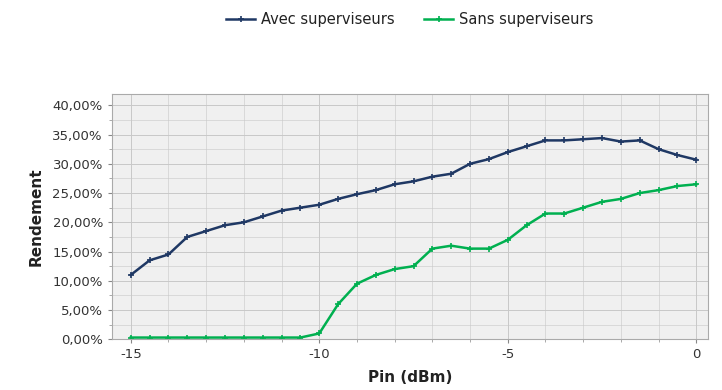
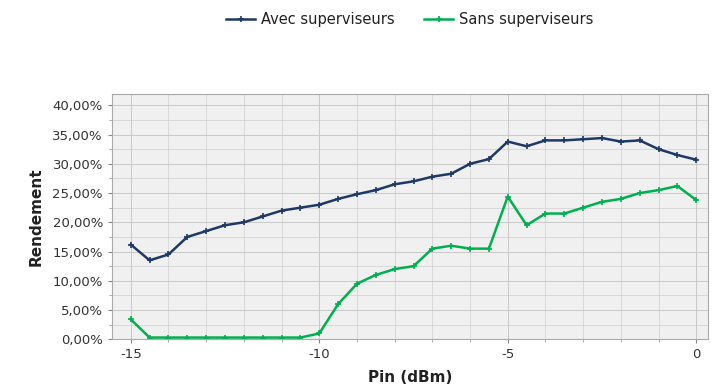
Avec superviseurs/-15: 11,0% -> 16,2%
Sans superviseurs/-15: 0,3% -> 3,4%
Avec superviseurs/-5: 32,0% -> 33,8%
Sans superviseurs/-5: 17,0% -> 24,4%
Sans superviseurs/0: 26,5% -> 23,8%
